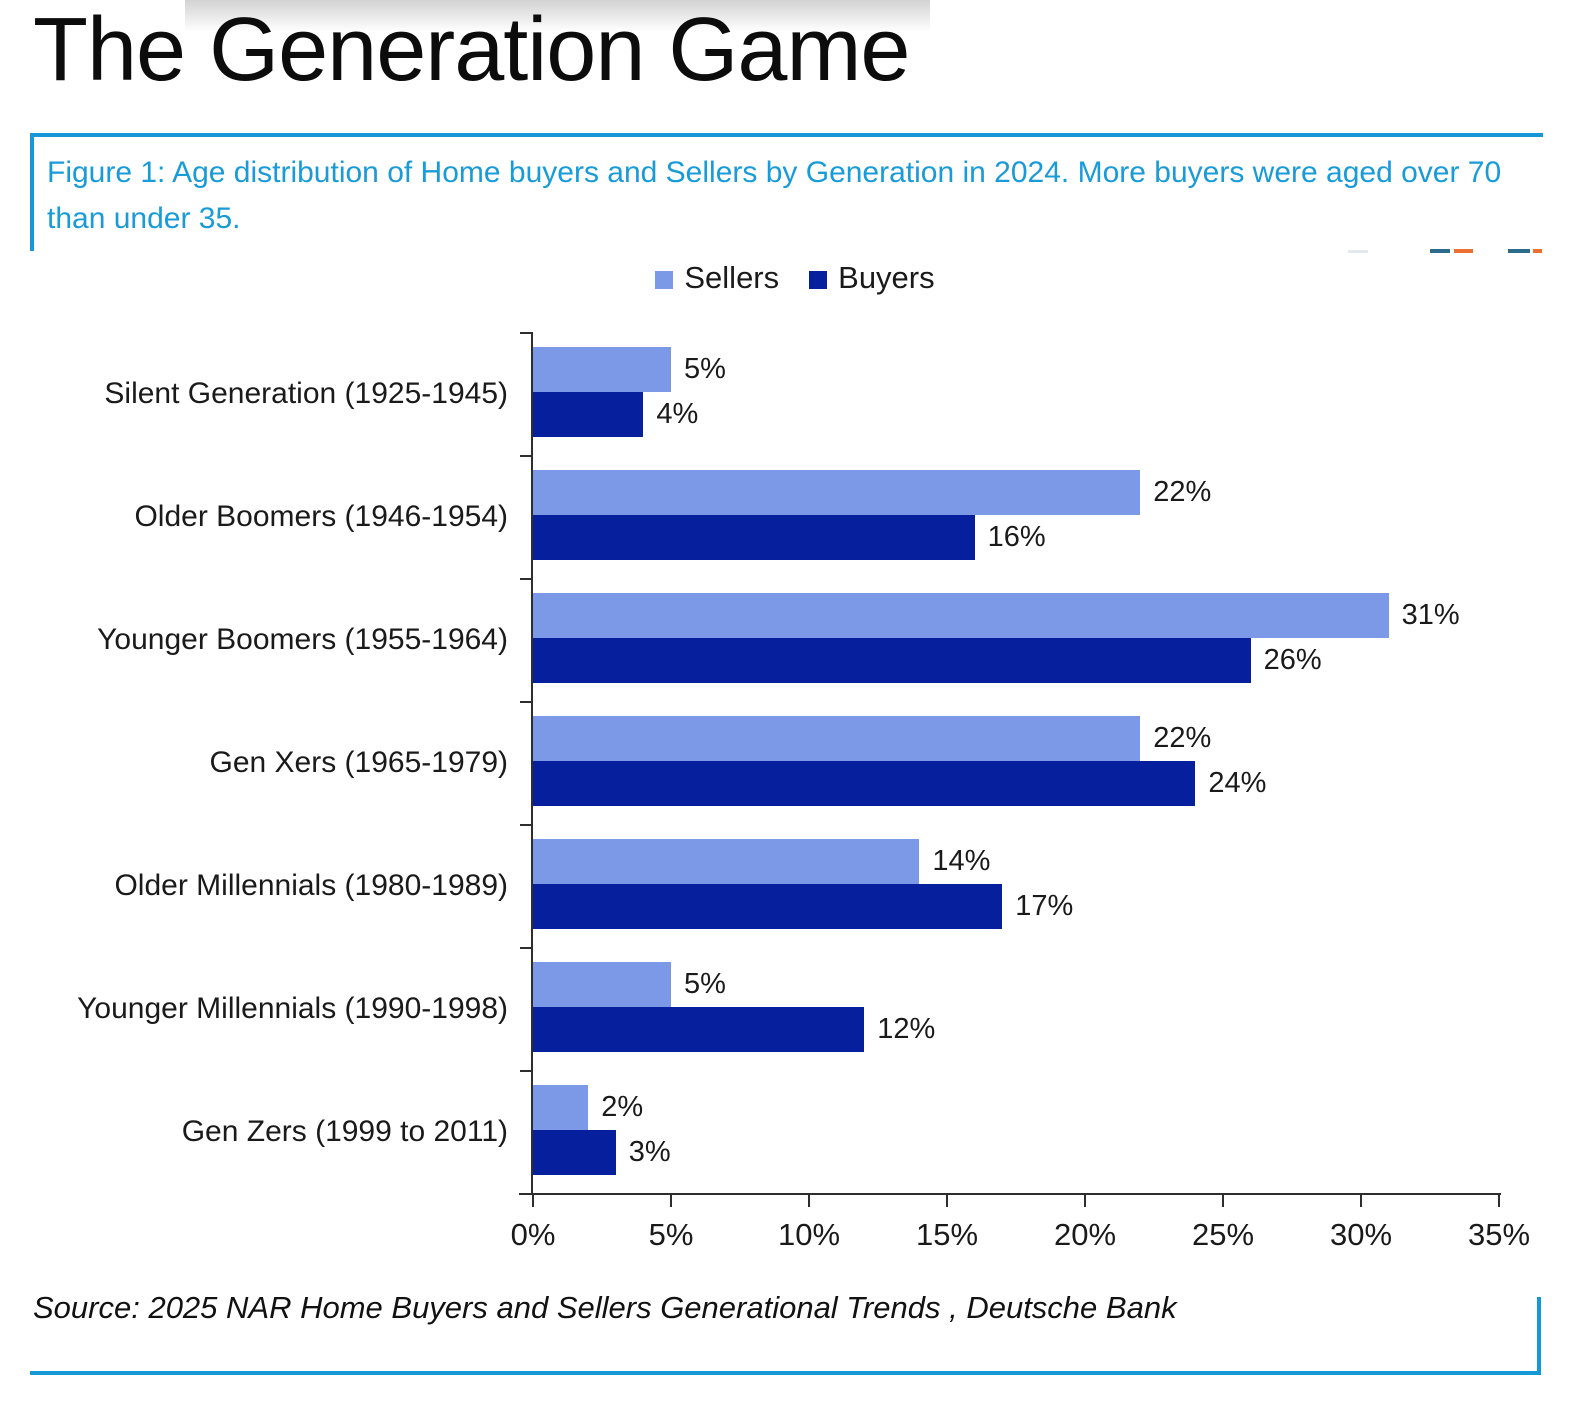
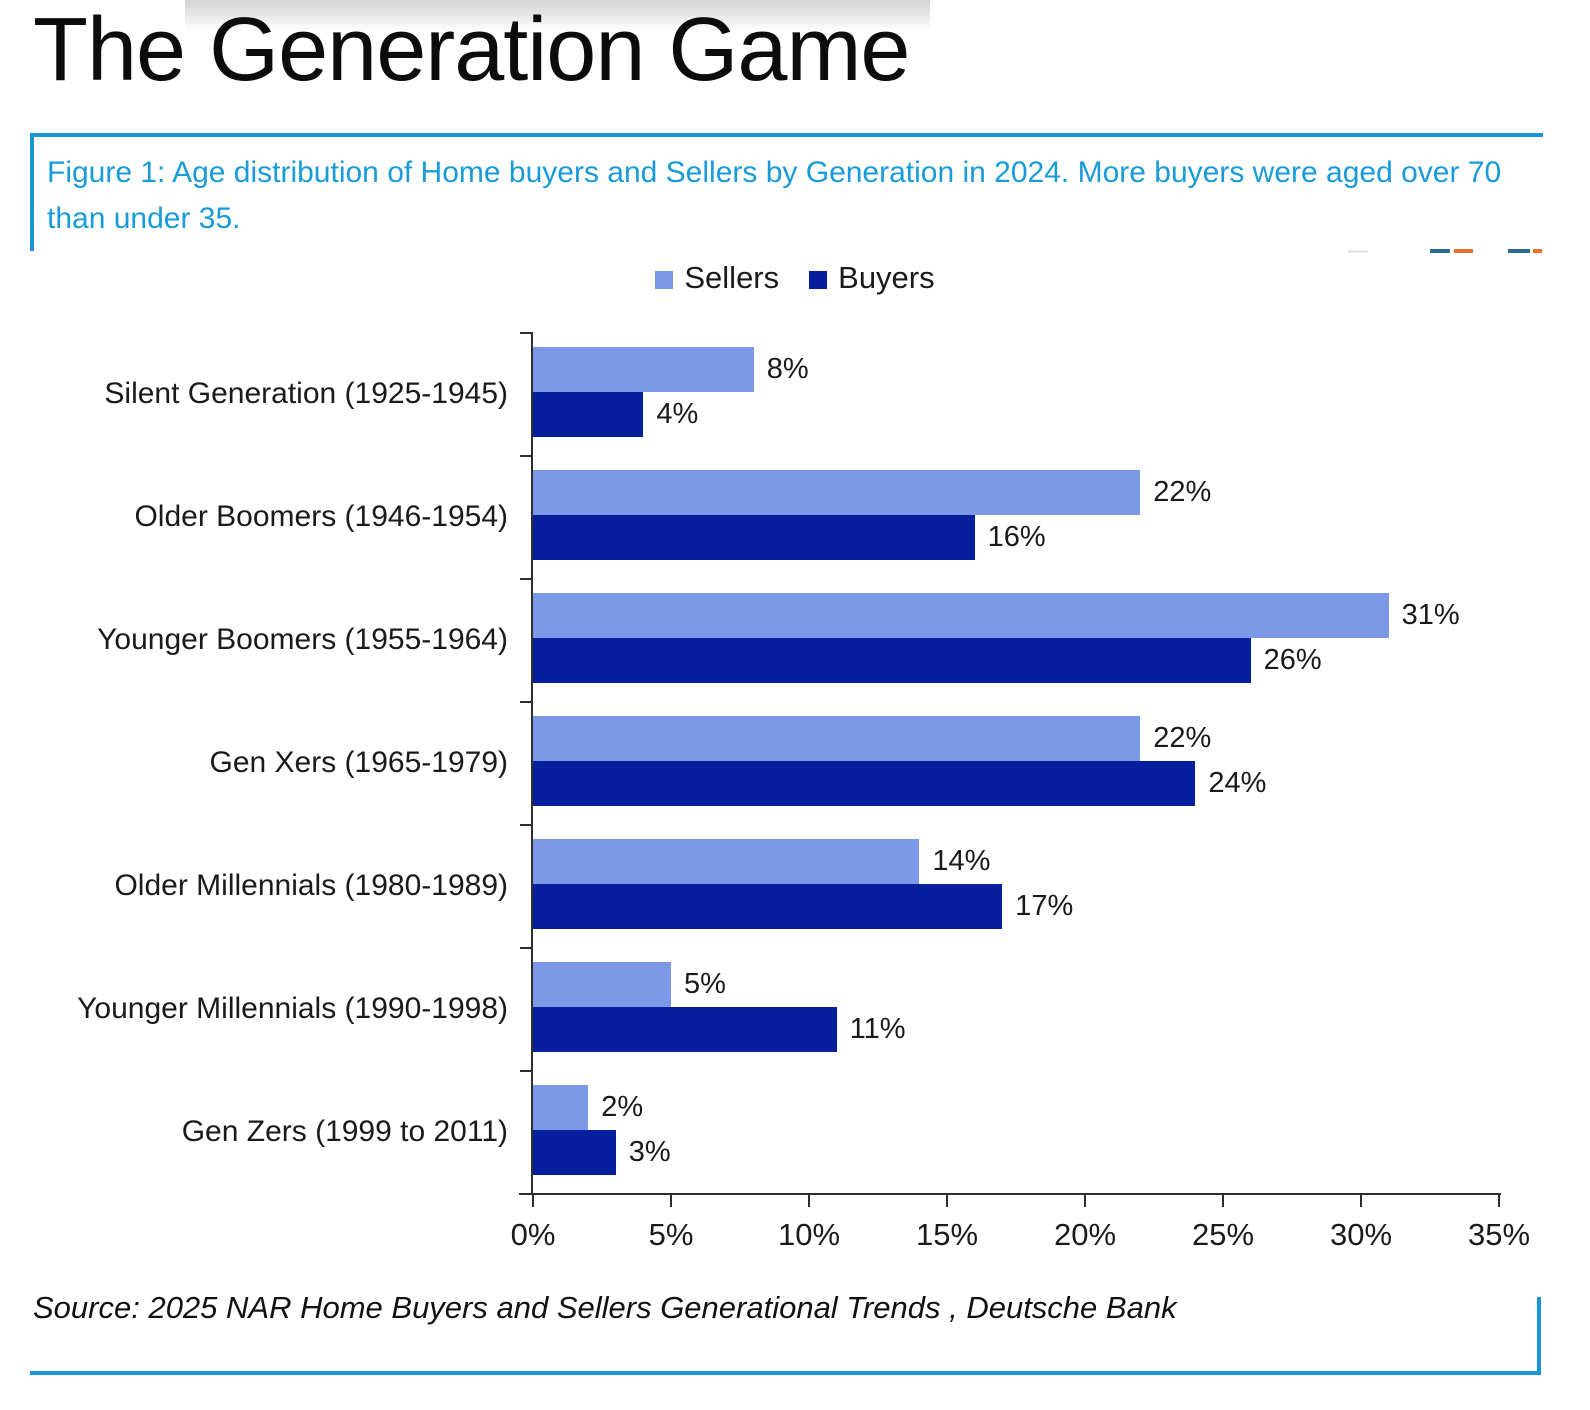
Sellers/Silent Generation (1925-1945): 5% -> 8%
Buyers/Younger Millennials (1990-1998): 12% -> 11%
